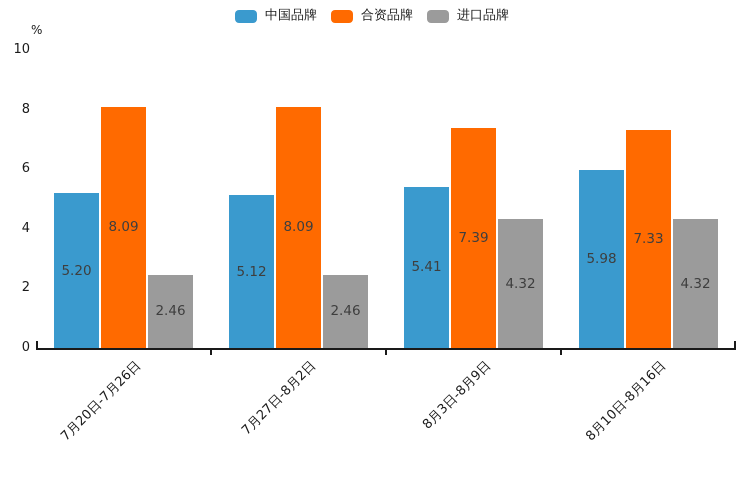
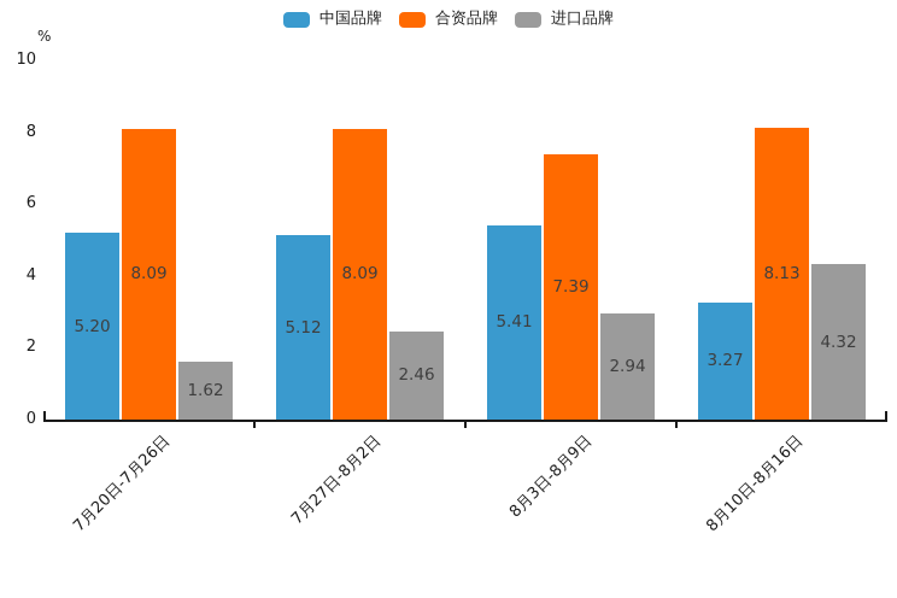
进口品牌/7月20日-7月26日: 2.46 -> 1.62
进口品牌/8月3日-8月9日: 4.32 -> 2.94
中国品牌/8月10日-8月16日: 5.98 -> 3.27
合资品牌/8月10日-8月16日: 7.33 -> 8.13
